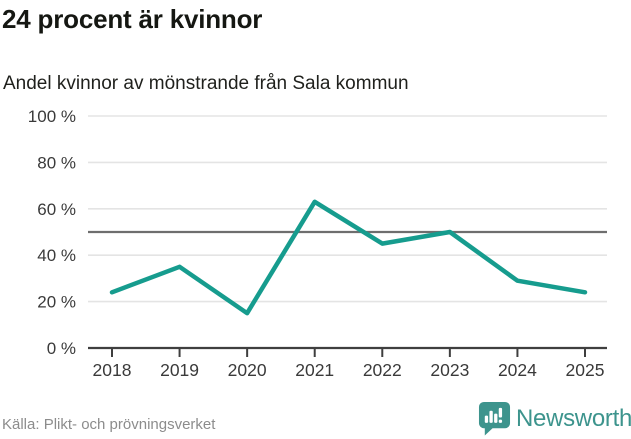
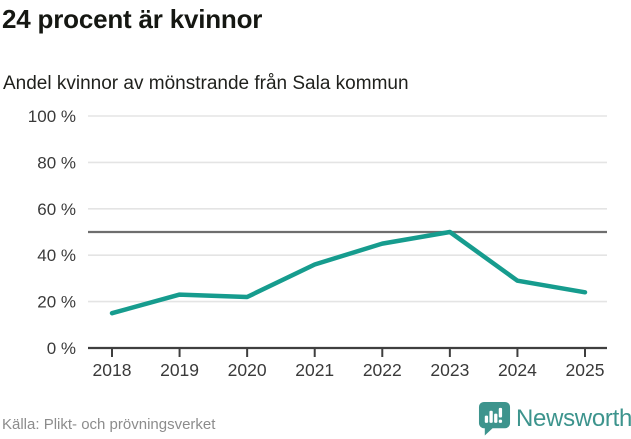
2018: 24% -> 15%
2019: 35% -> 23%
2020: 15% -> 22%
2021: 63% -> 36%
